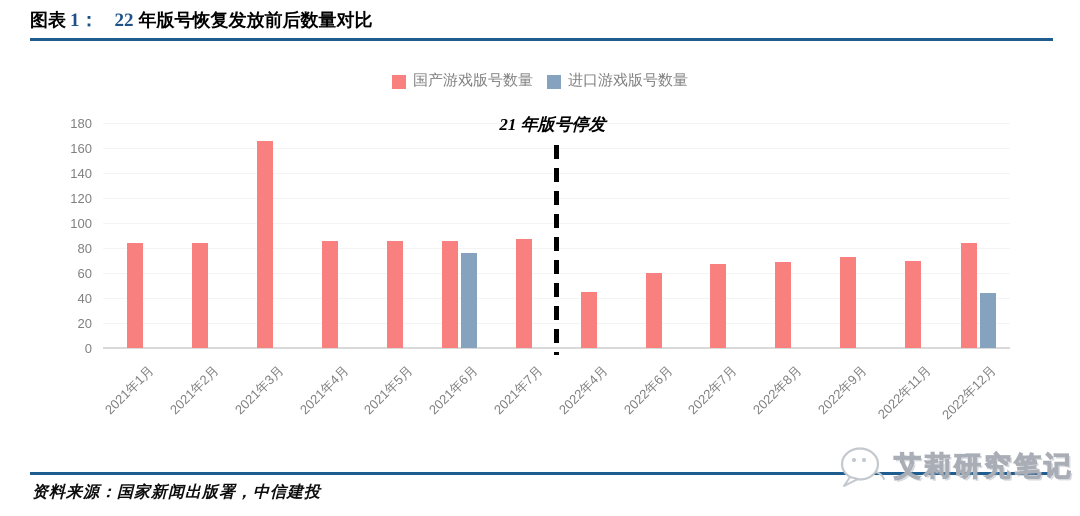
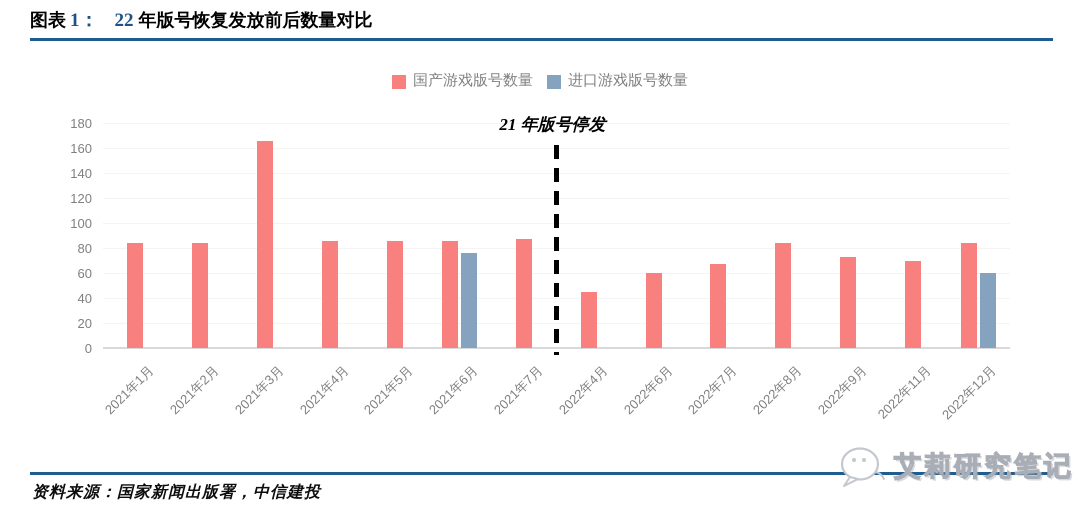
国产游戏版号数量/2022年8月: 69 -> 84
进口游戏版号数量/2022年12月: 44 -> 60
